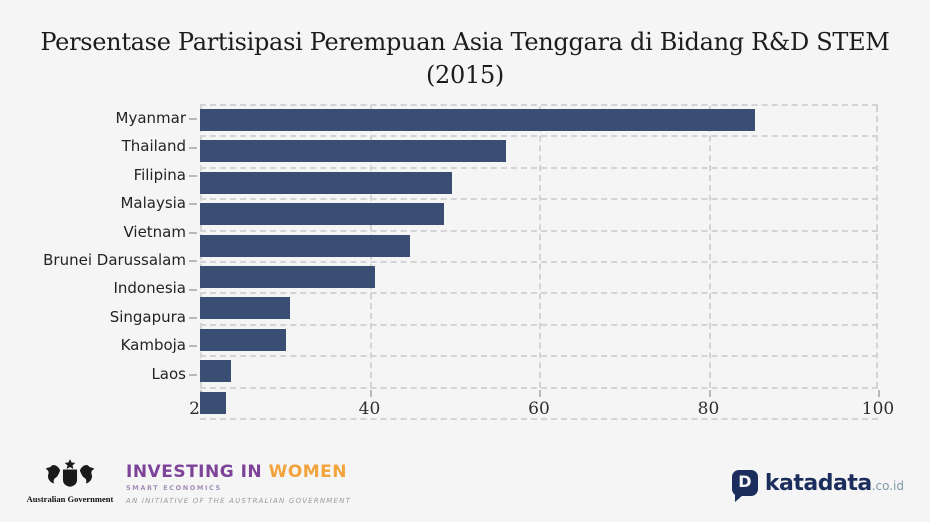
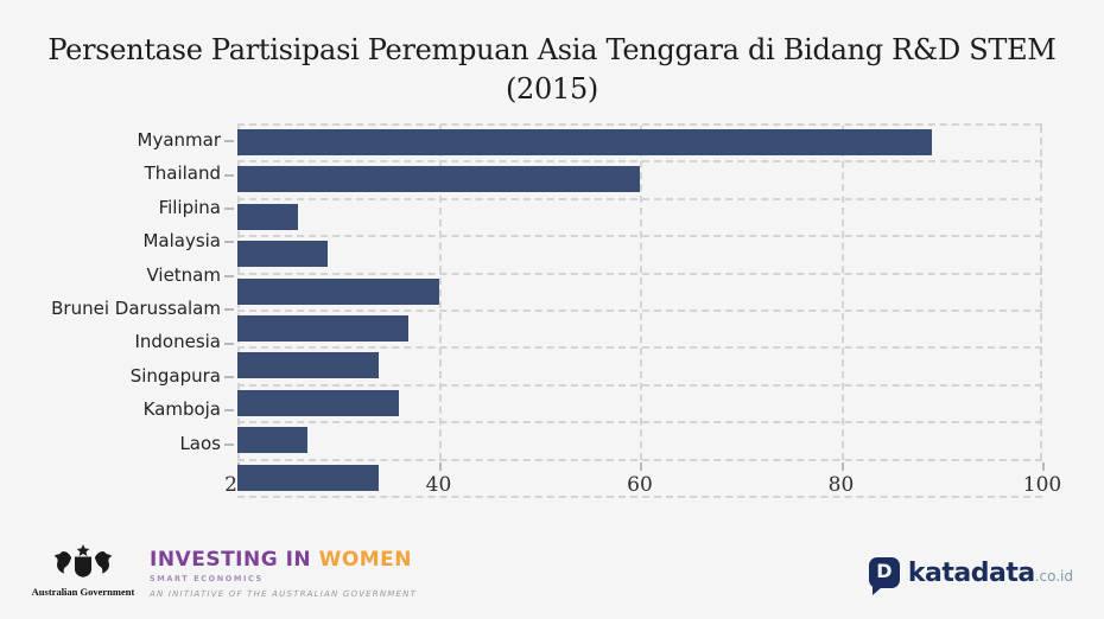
Myanmar: 86 -> 89
Thailand: 56 -> 60
Filipina: 50 -> 26
Malaysia: 49 -> 29
Vietnam: 45 -> 40
Brunei Darussalam: 41 -> 37
Indonesia: 31 -> 34
Singapura: 30 -> 36
Kamboja: 24 -> 27
Laos: 23 -> 34
